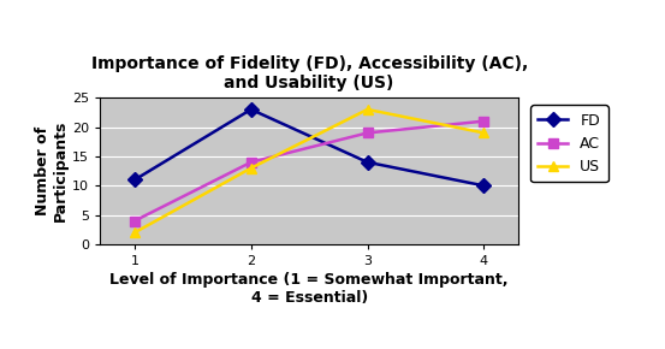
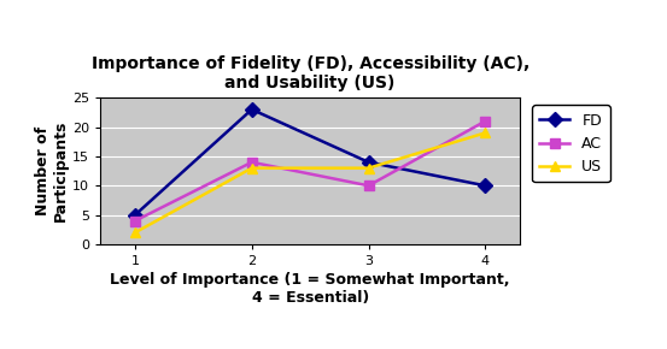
FD/1: 11 -> 5
AC/3: 19 -> 10
US/3: 23 -> 13
